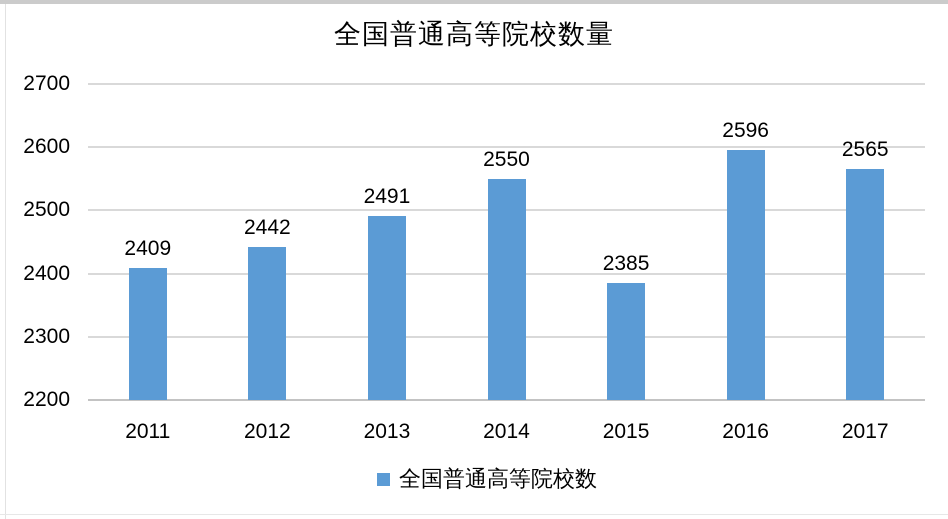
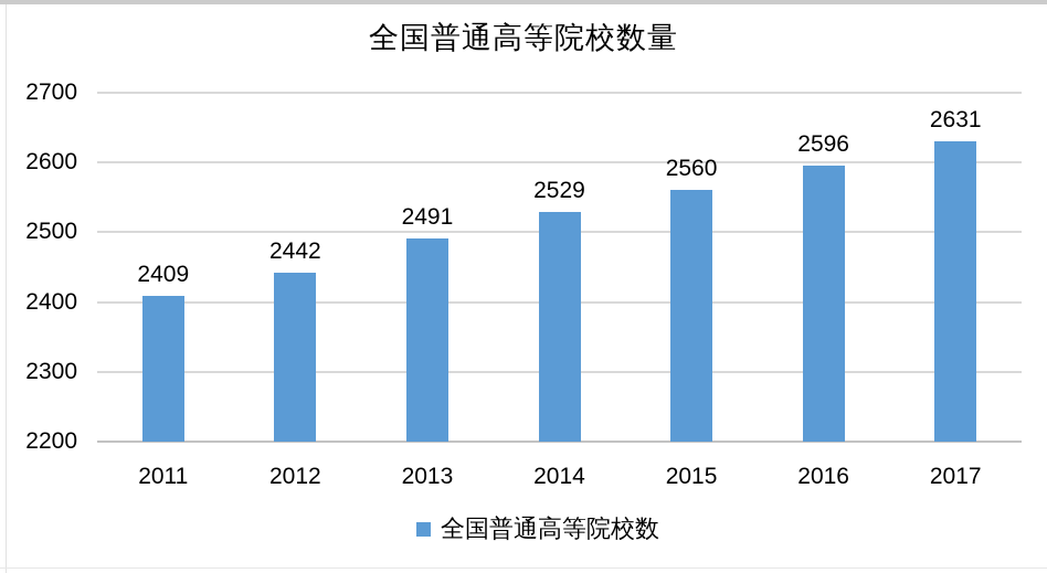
2014: 2550 -> 2529
2015: 2385 -> 2560
2017: 2565 -> 2631
